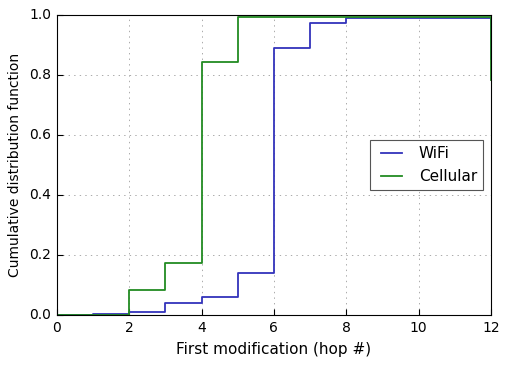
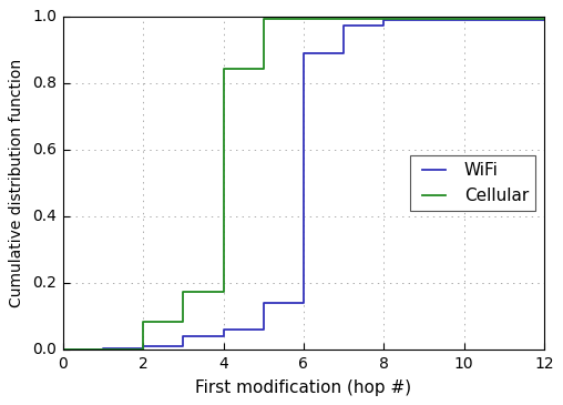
WiFi/12: 0.855 -> 0.990
Cellular/12: 0.785 -> 0.995
